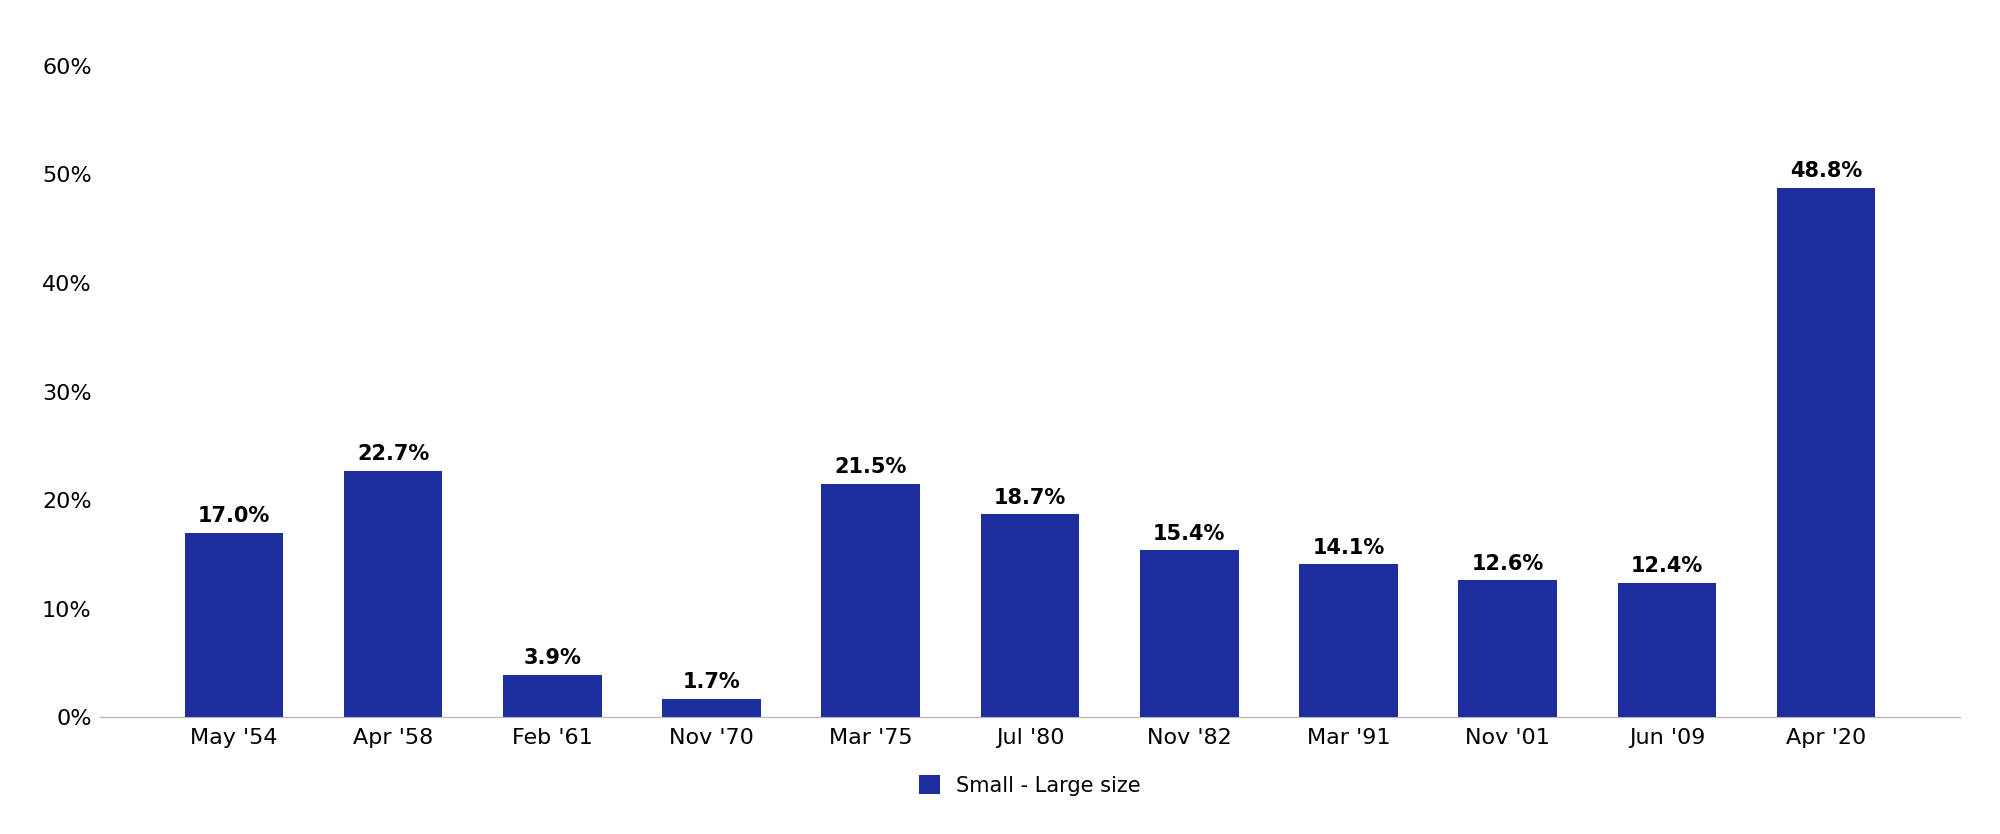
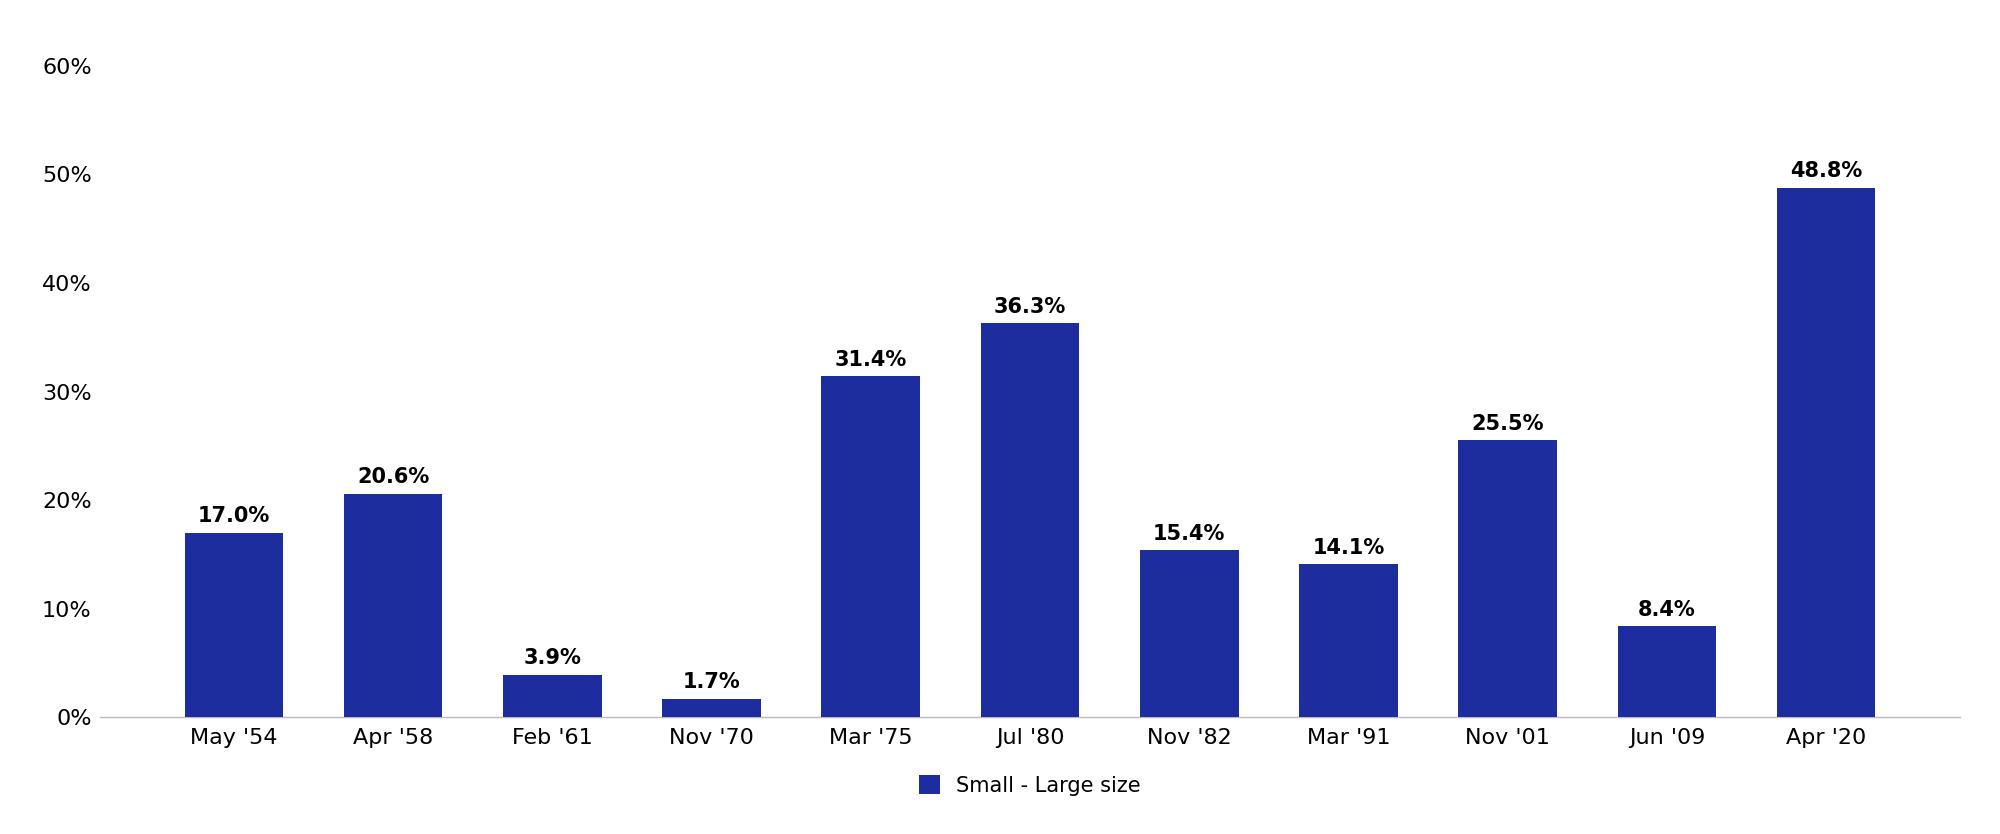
Apr '58: 22.7% -> 20.6%
Mar '75: 21.5% -> 31.4%
Jul '80: 18.7% -> 36.3%
Nov '01: 12.6% -> 25.5%
Jun '09: 12.4% -> 8.4%
